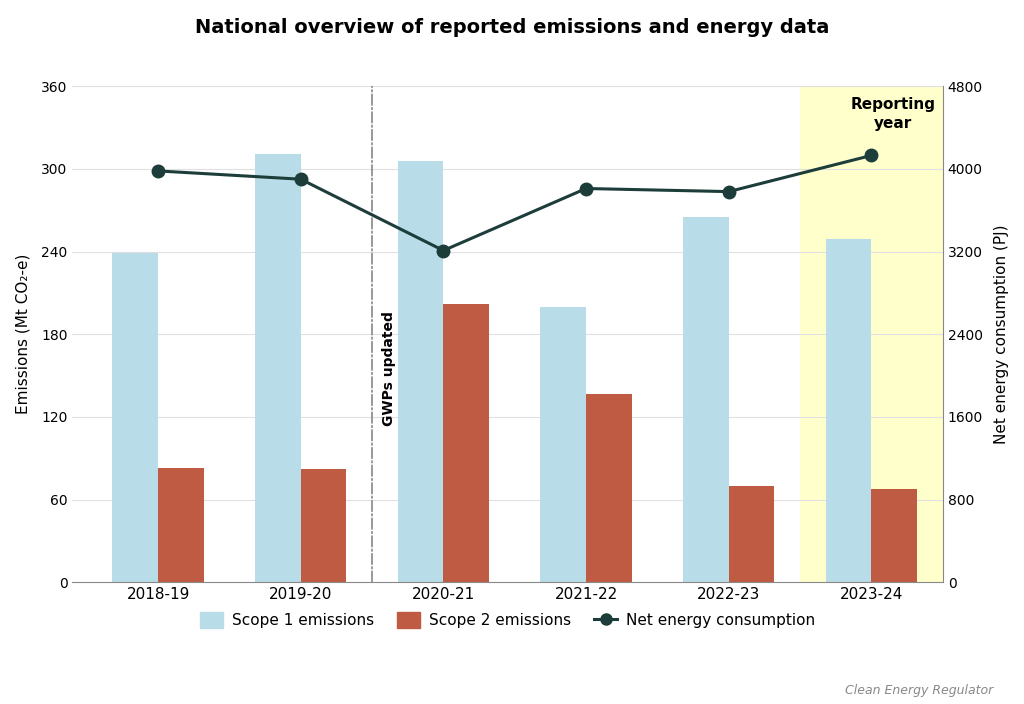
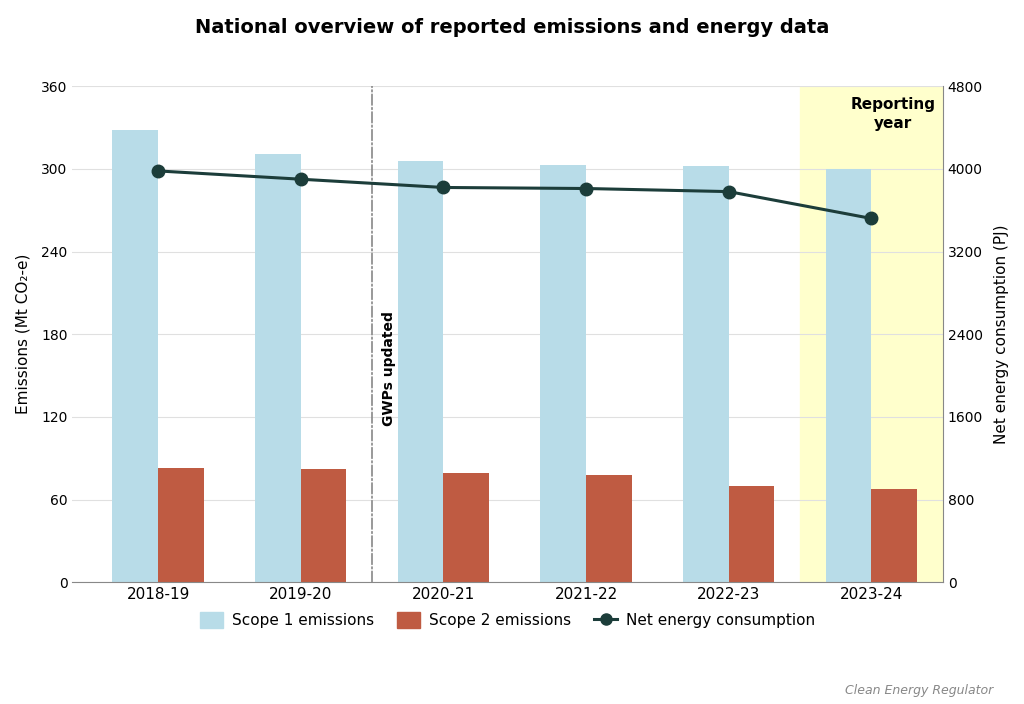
Scope 1 emissions/2018-19: 239 -> 328
Net energy consumption/2020-21: 3210 -> 3820
Scope 2 emissions/2020-21: 202 -> 79
Scope 1 emissions/2021-22: 200 -> 303
Scope 2 emissions/2021-22: 137 -> 78
Scope 1 emissions/2022-23: 265 -> 302
Scope 1 emissions/2023-24: 249 -> 300
Net energy consumption/2023-24: 4130 -> 3520
